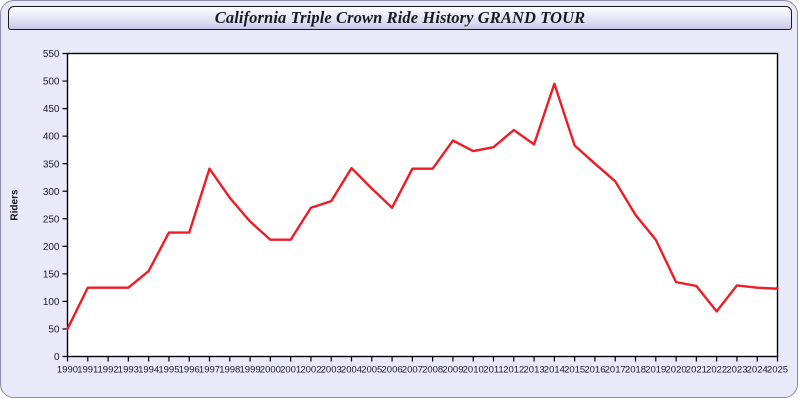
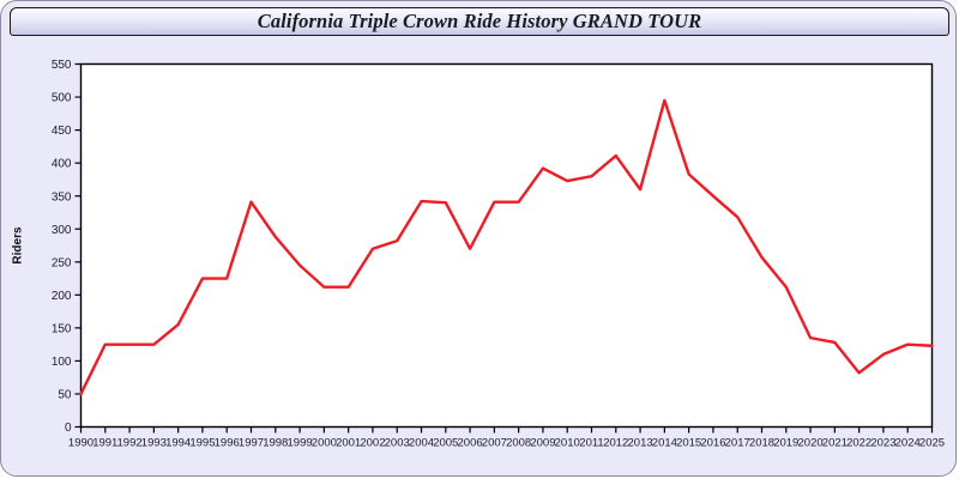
2005: 300 -> 340
2013: 380 -> 360
2023: 130 -> 110
